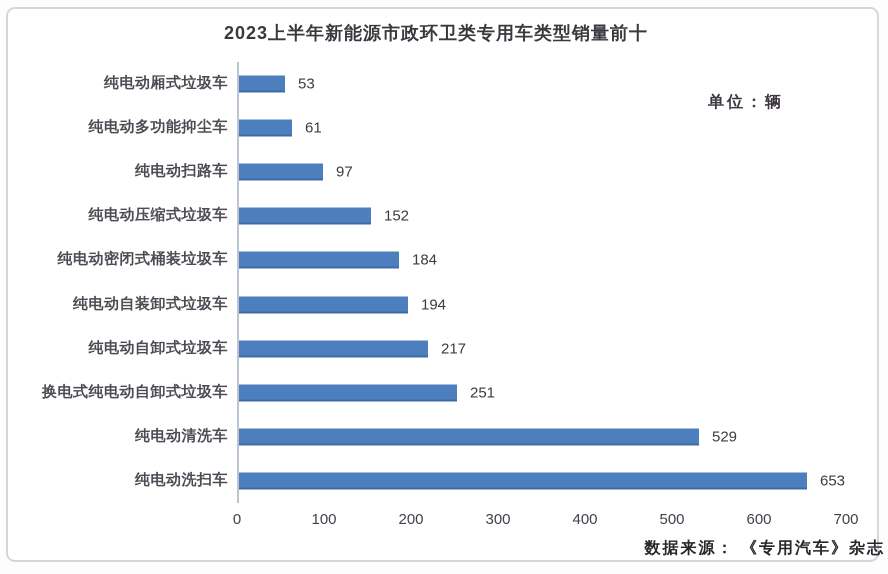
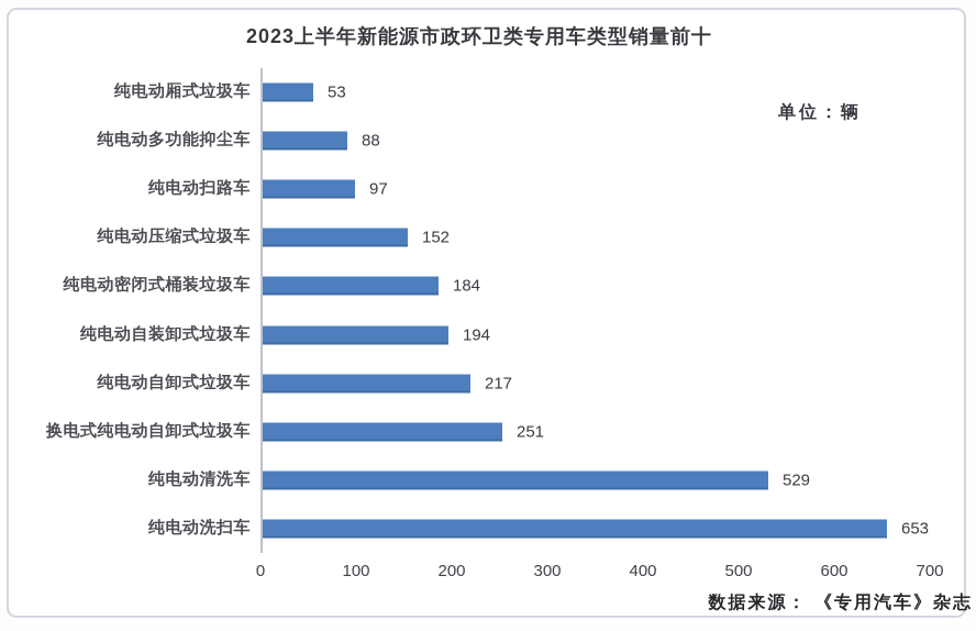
纯电动多功能抑尘车: 61 -> 88
